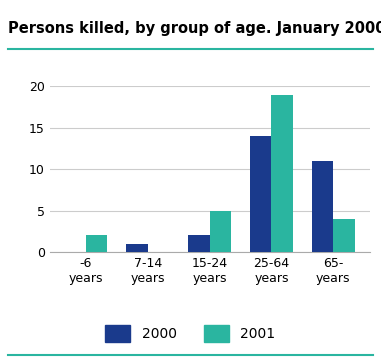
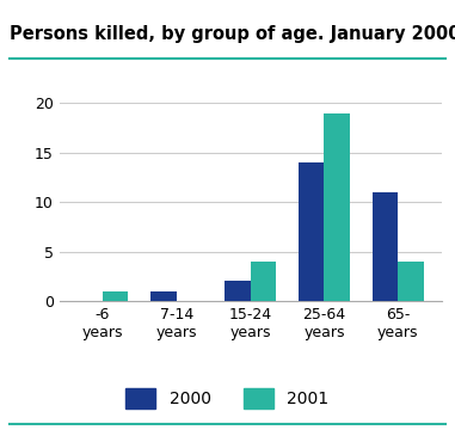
2001/-6 years: 2 -> 1
2001/15-24 years: 5 -> 4
